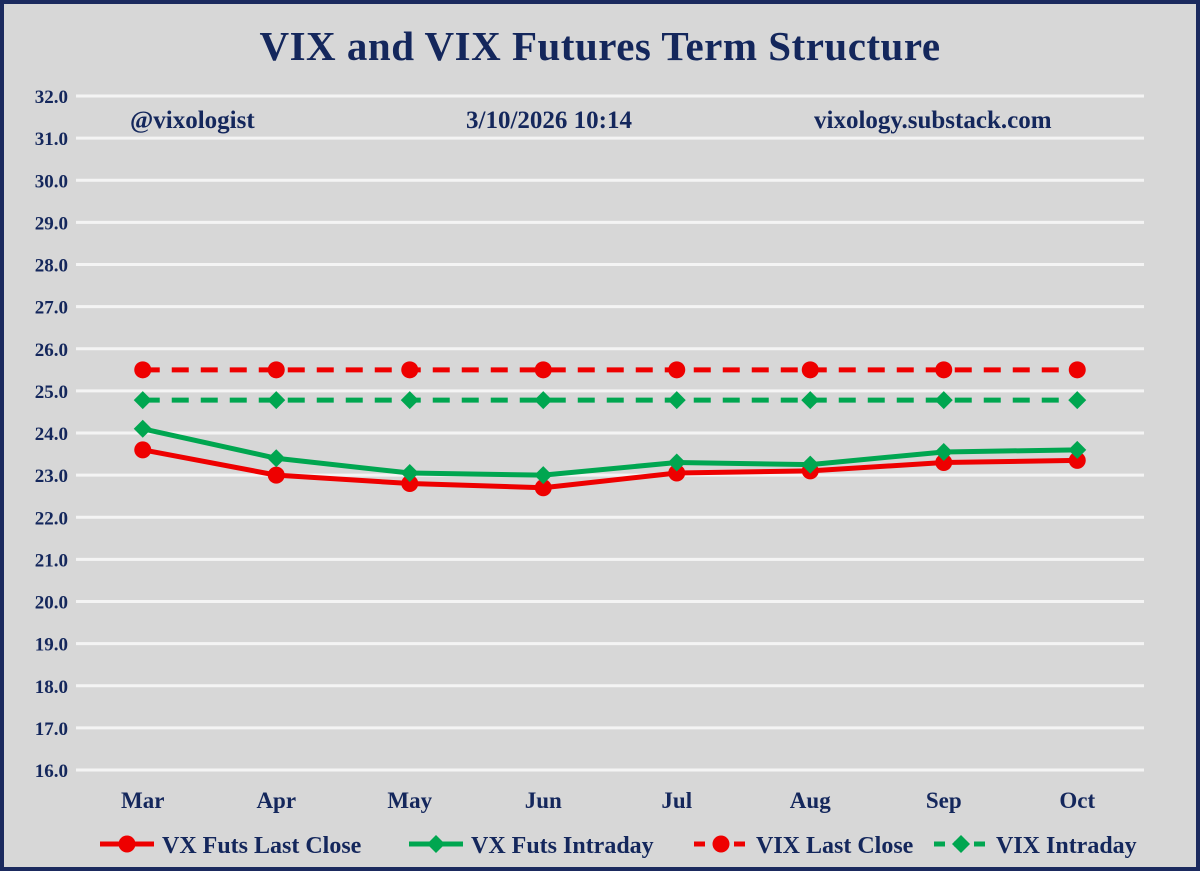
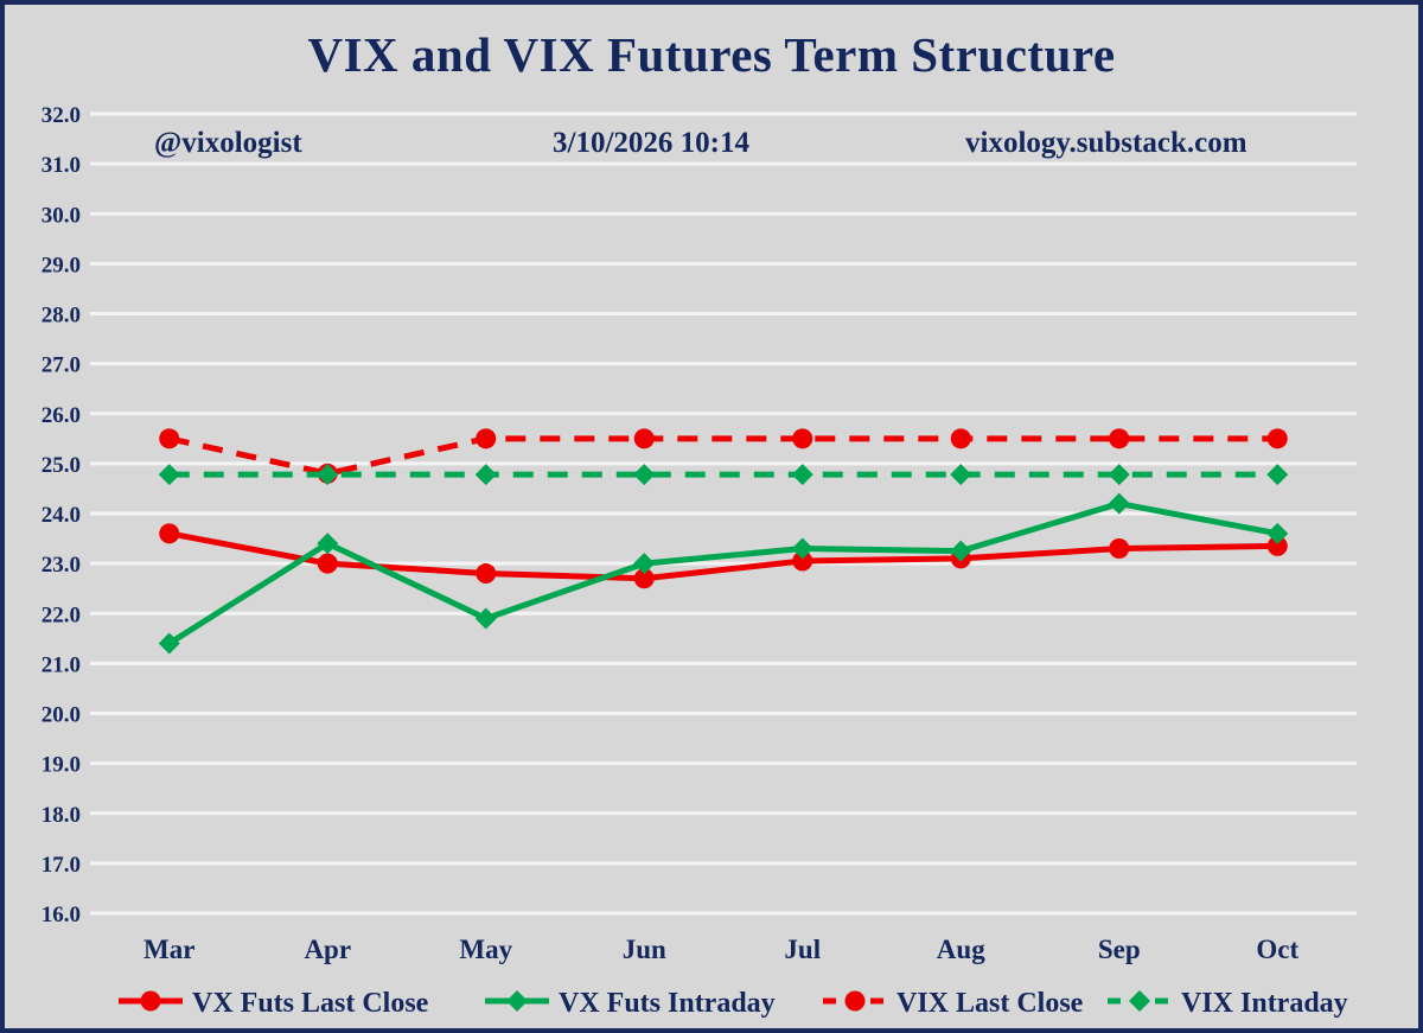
VX Futs Intraday/Mar: 24.1 -> 21.4
VIX Last Close/Apr: 25.5 -> 24.8
VX Futs Intraday/May: 23.1 -> 21.9
VX Futs Intraday/Sep: 23.6 -> 24.2
